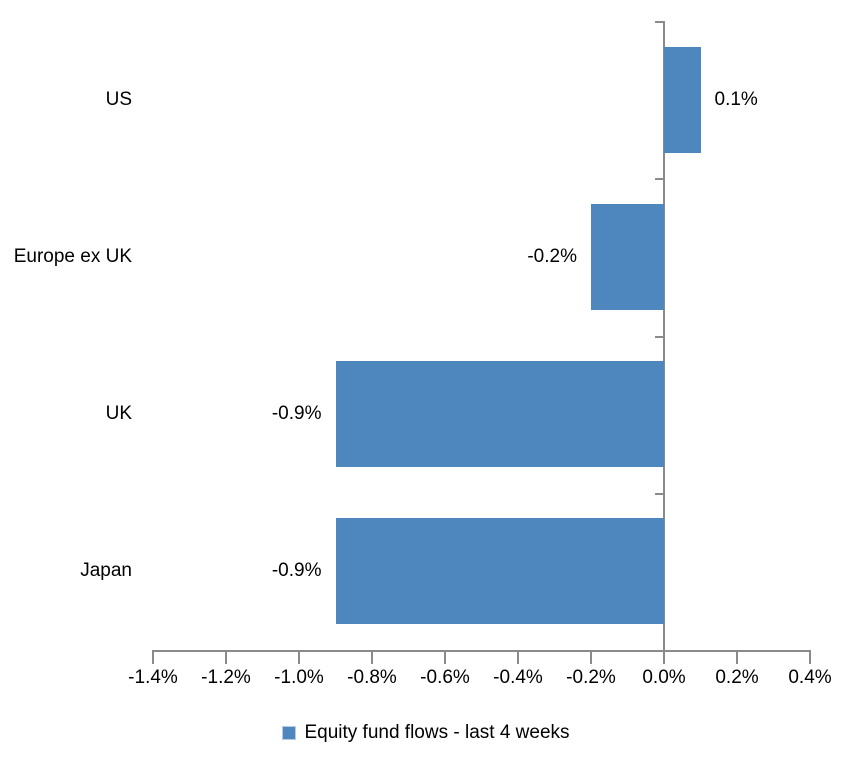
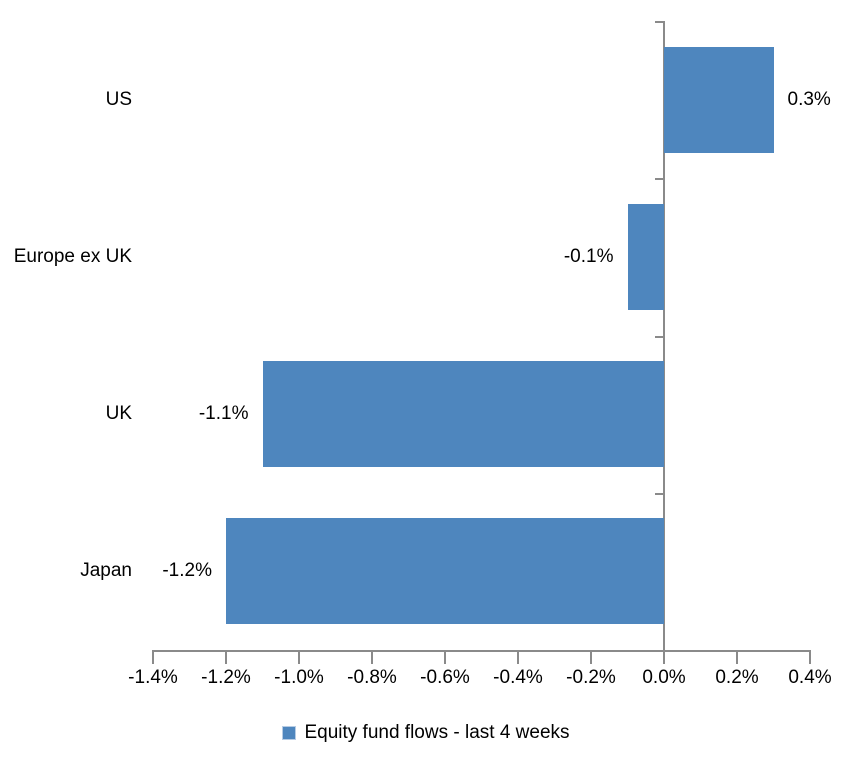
US: 0.1% -> 0.3%
Europe ex UK: -0.2% -> -0.1%
UK: -0.9% -> -1.1%
Japan: -0.9% -> -1.2%
